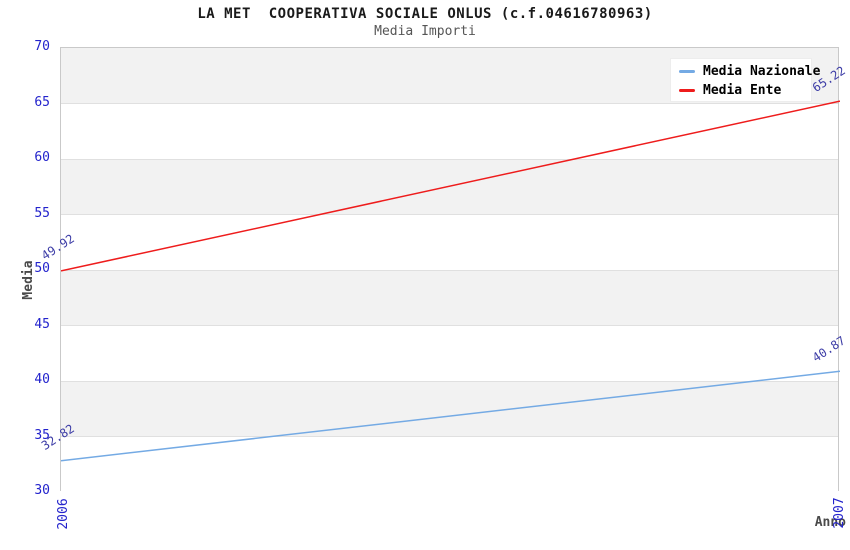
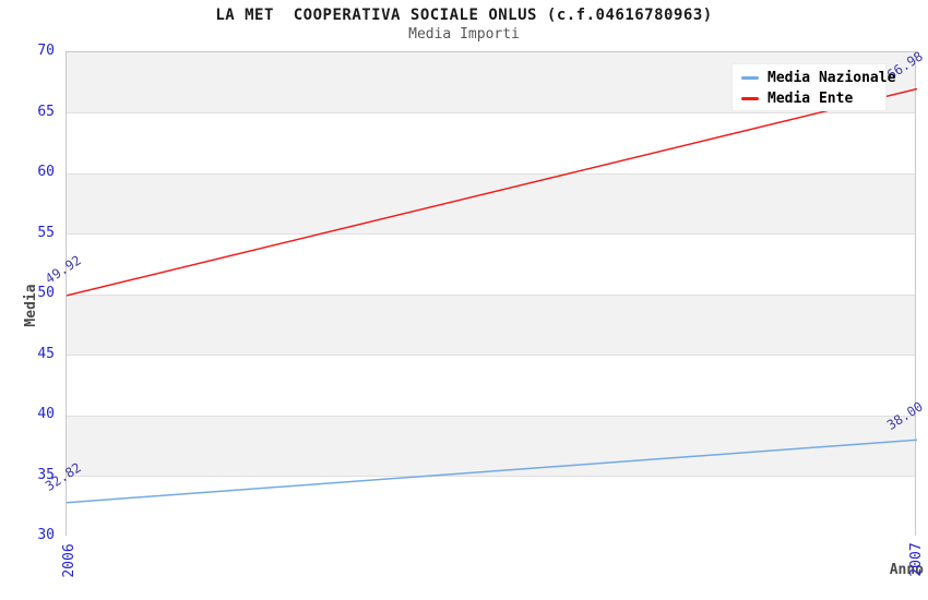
Media Nazionale/2007: 40.87 -> 38.00
Media Ente/2007: 65.22 -> 66.98
